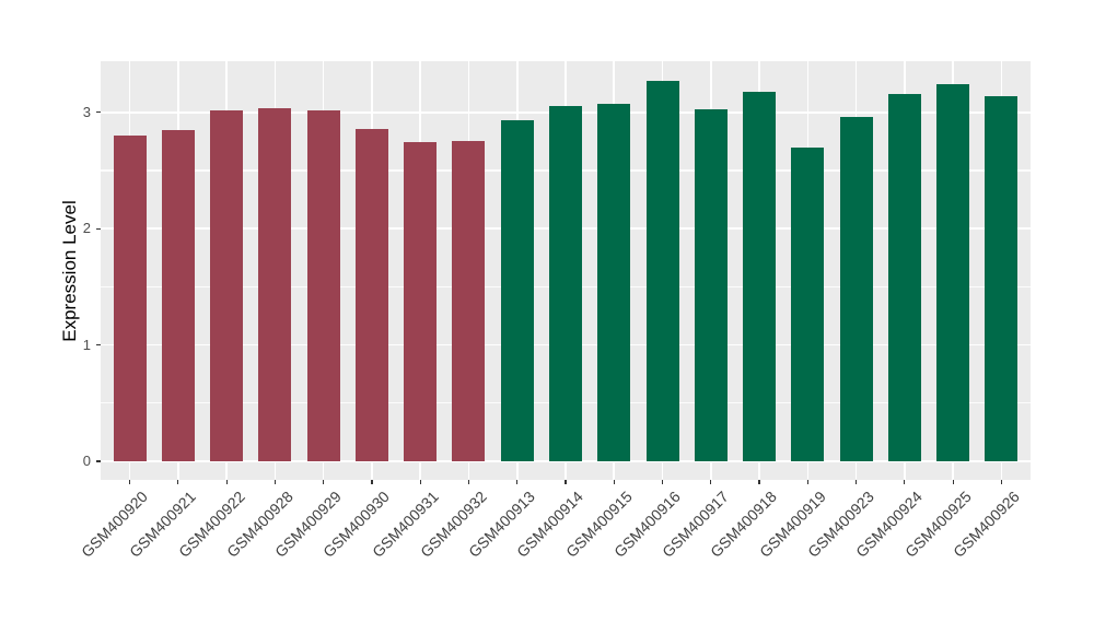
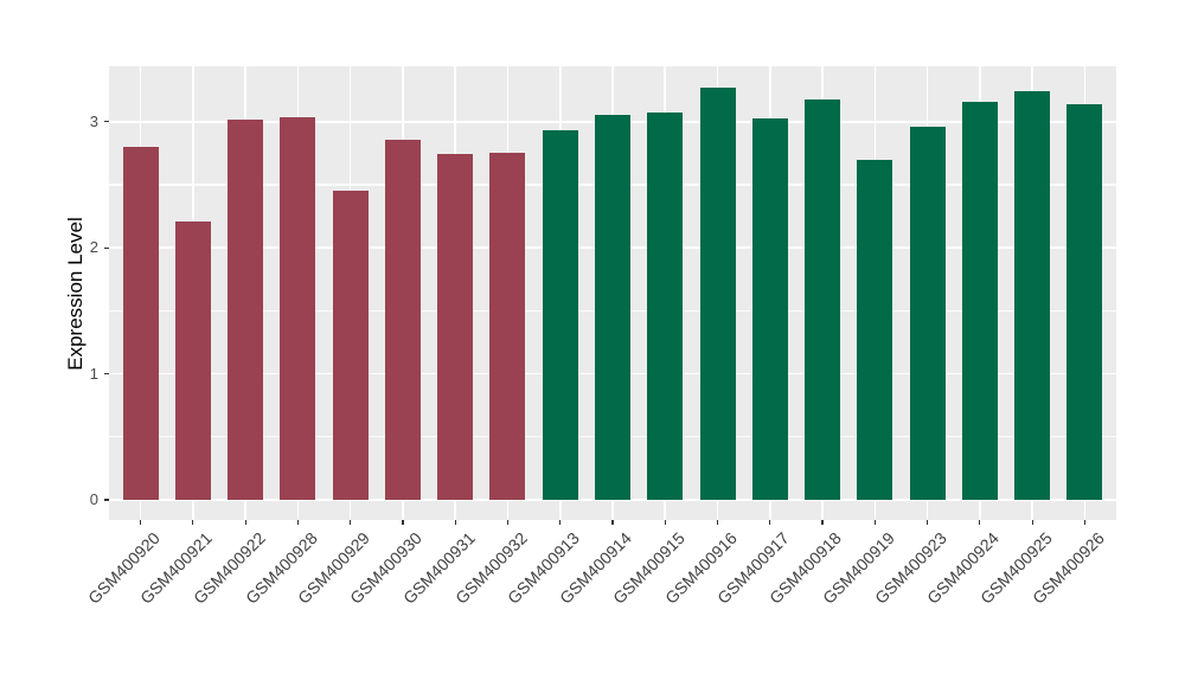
GSM400921: 2.85 -> 2.21
GSM400929: 3.02 -> 2.45
